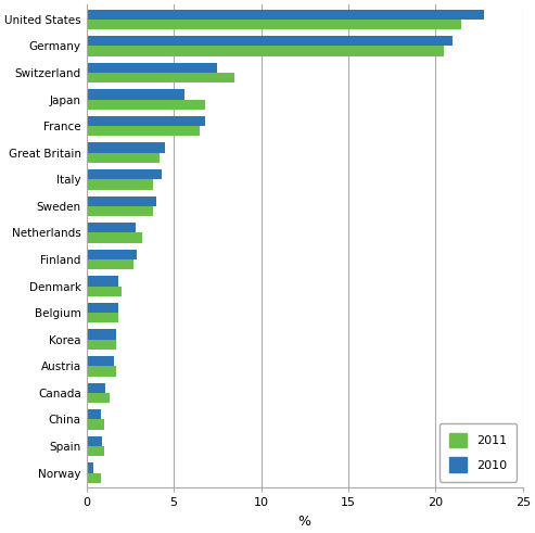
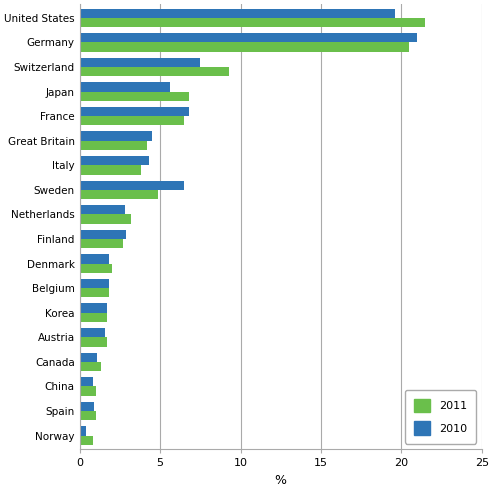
2010/United States: 22.8 -> 19.6
2011/Switzerland: 8.5 -> 9.3
2010/Sweden: 4.0 -> 6.5
2011/Sweden: 3.8 -> 4.9
